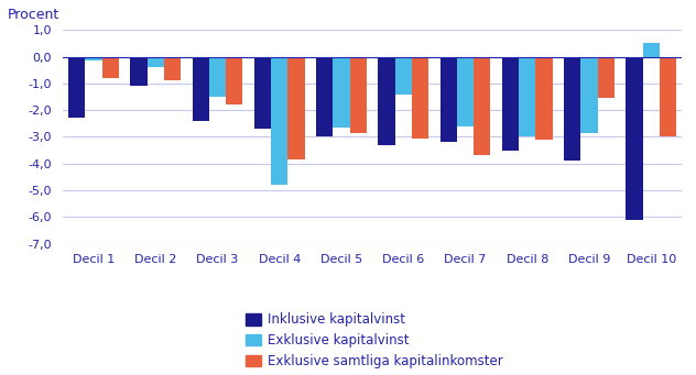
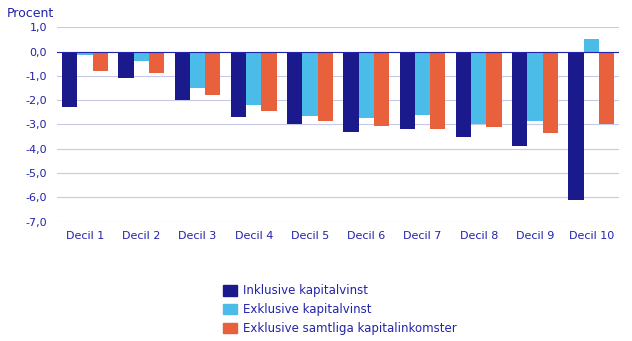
Inklusive kapitalvinst/Decil 3: -2,4 -> -2,0
Exklusive kapitalvinst/Decil 4: -4,80 -> -2,20
Exklusive samtliga kapitalinkomster/Decil 4: -3,85 -> -2,45
Exklusive kapitalvinst/Decil 6: -1,40 -> -2,75
Exklusive samtliga kapitalinkomster/Decil 7: -3,70 -> -3,20
Exklusive samtliga kapitalinkomster/Decil 9: -1,55 -> -3,35
